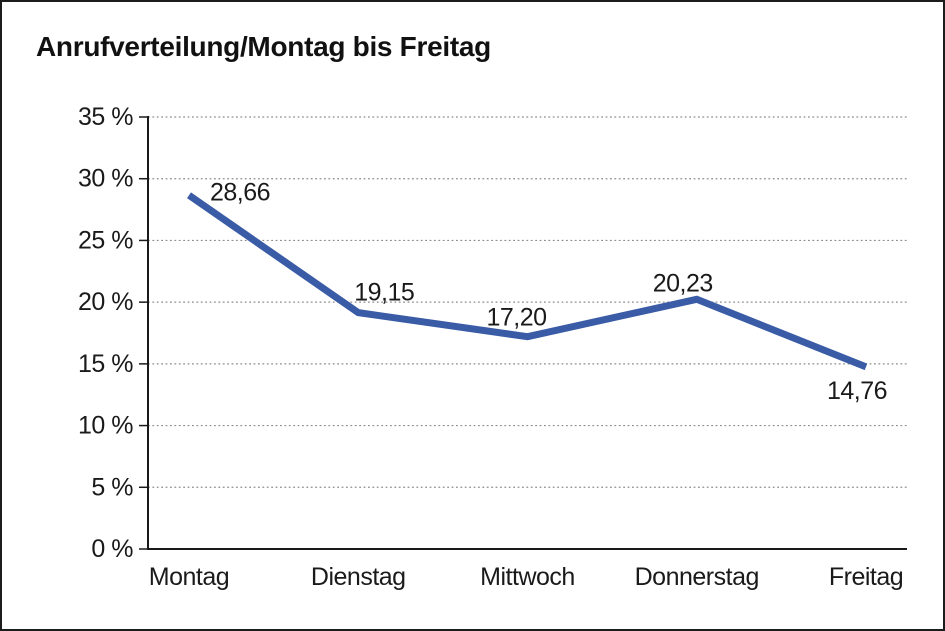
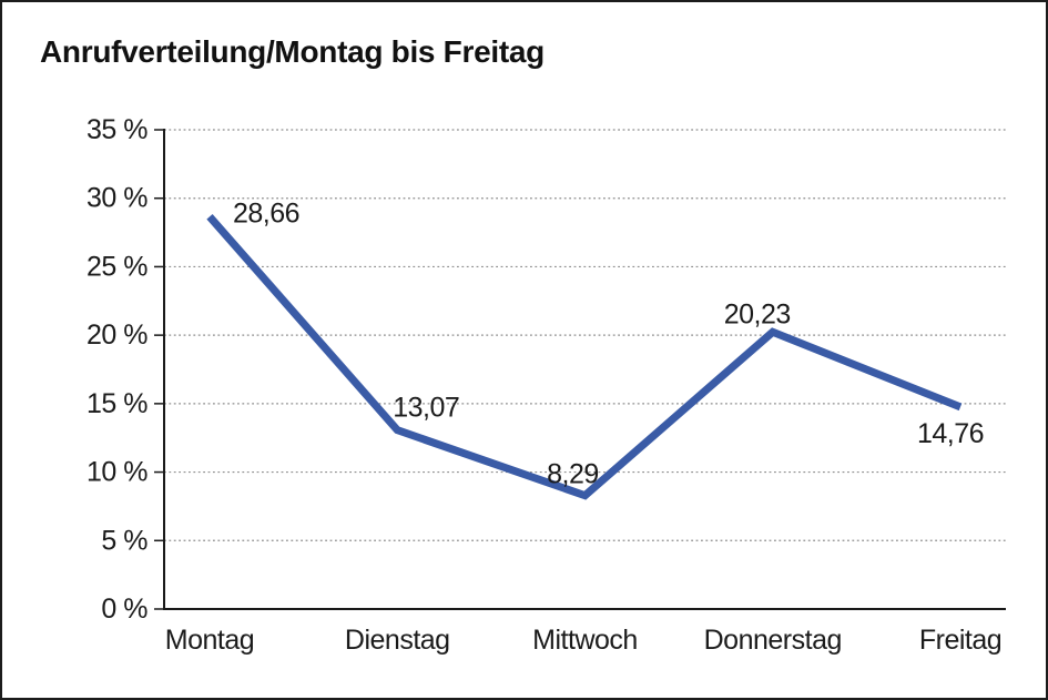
Dienstag: 19,15 -> 13,07
Mittwoch: 17,20 -> 8,29
